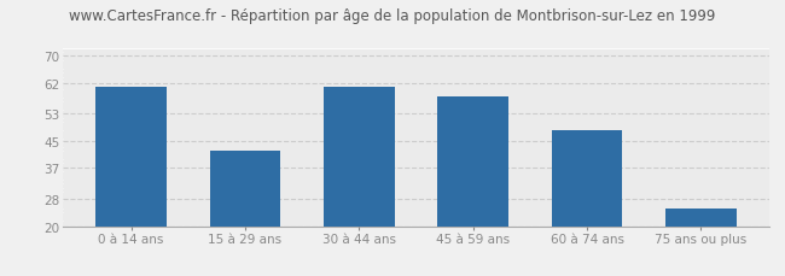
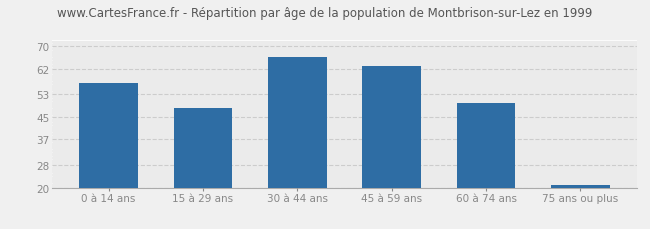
0 à 14 ans: 61 -> 57
15 à 29 ans: 42 -> 48
30 à 44 ans: 61 -> 66
45 à 59 ans: 58 -> 63
60 à 74 ans: 48 -> 50
75 ans ou plus: 25 -> 21
